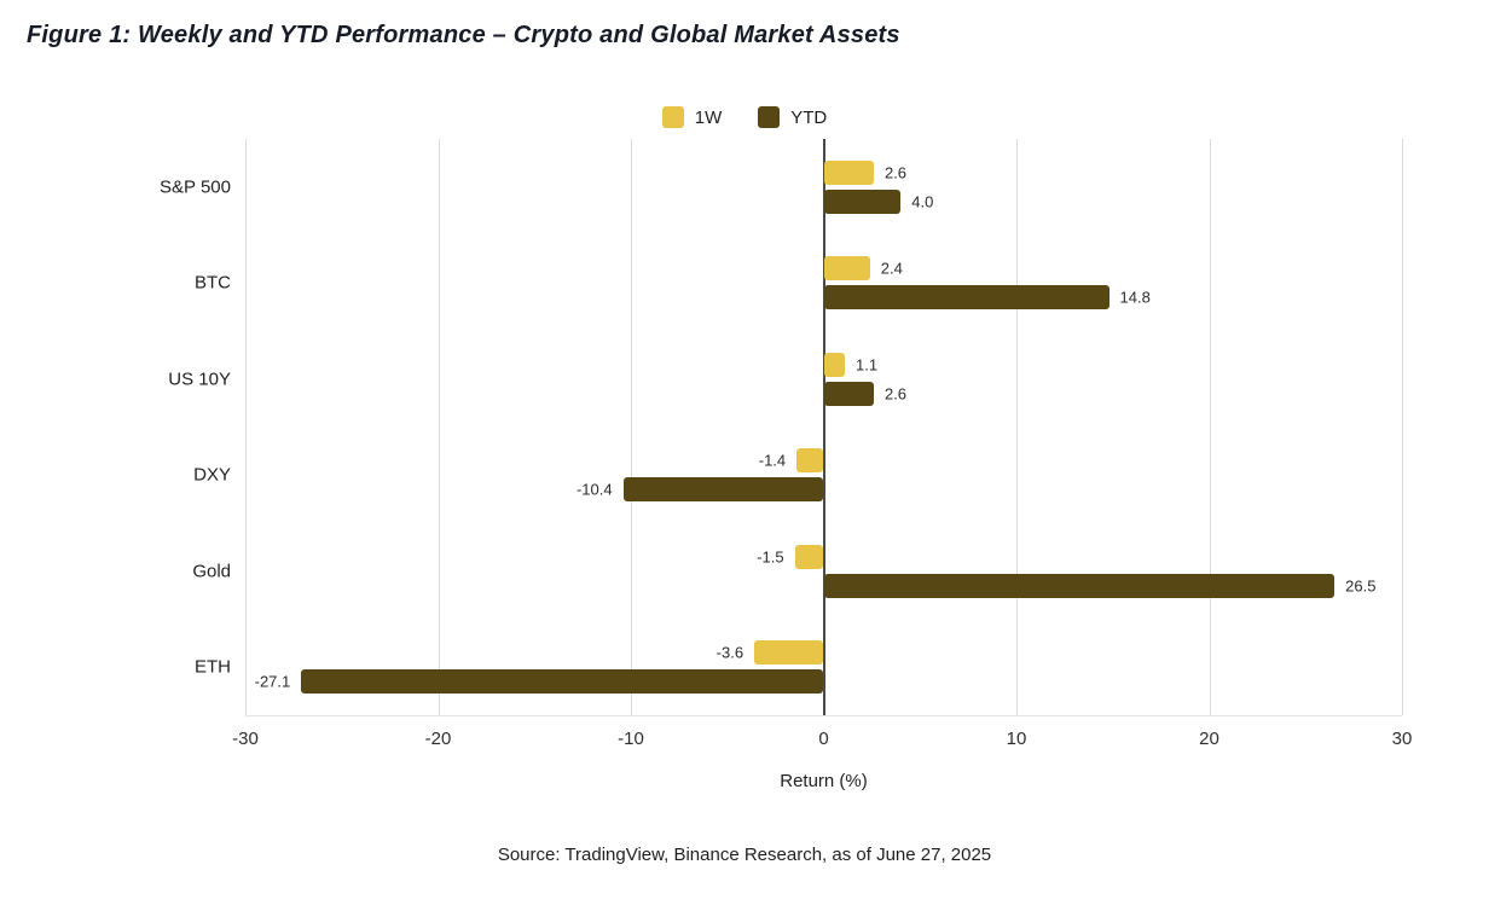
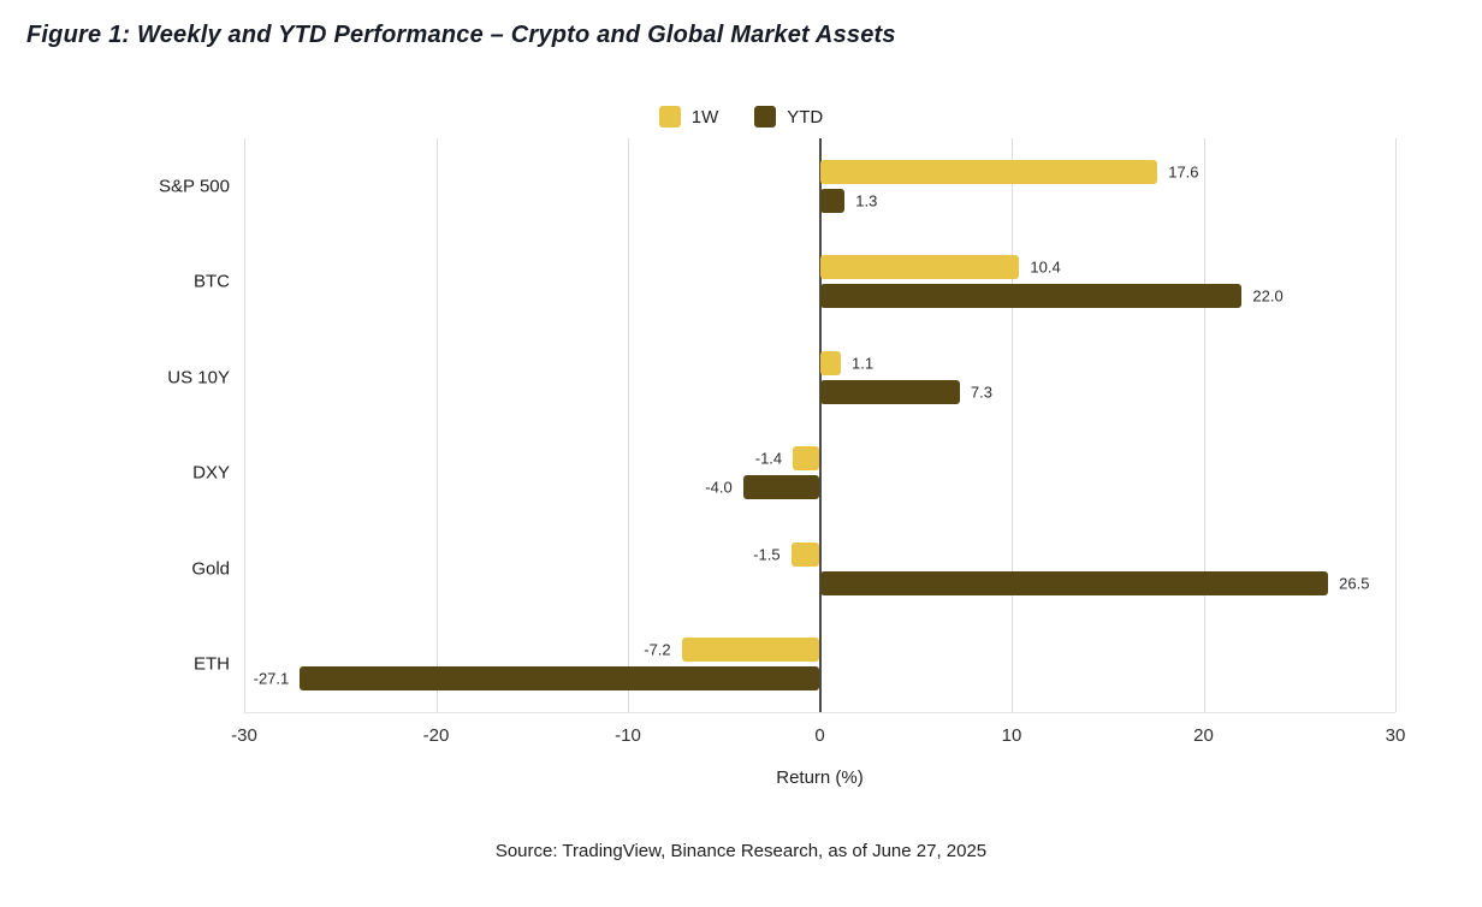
1W/S&P 500: 2.6 -> 17.6
YTD/S&P 500: 4.0 -> 1.3
1W/BTC: 2.4 -> 10.4
YTD/BTC: 14.8 -> 22.0
YTD/US 10Y: 2.6 -> 7.3
YTD/DXY: -10.4 -> -4.0
1W/ETH: -3.6 -> -7.2
